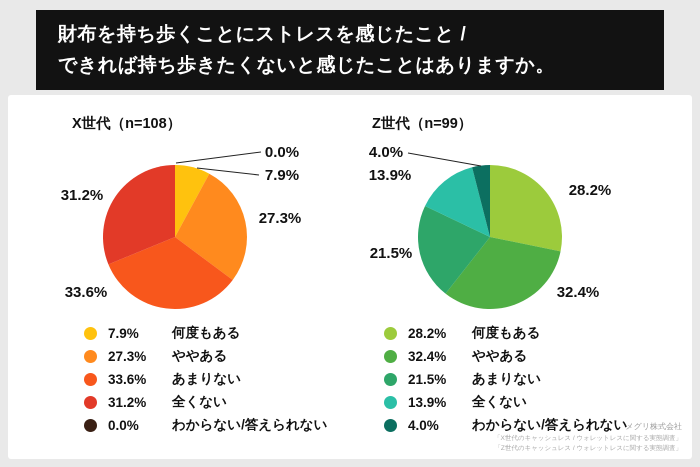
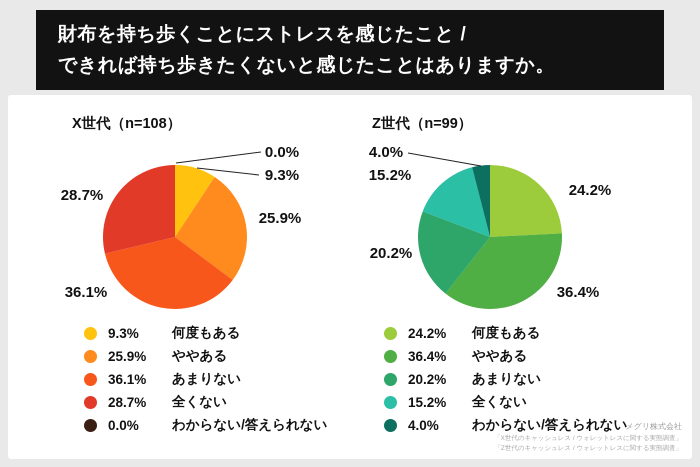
X世代（n=108）/何度もある: 7.9% -> 9.3%
X世代（n=108）/ややある: 27.3% -> 25.9%
X世代（n=108）/あまりない: 33.6% -> 36.1%
X世代（n=108）/全くない: 31.2% -> 28.7%
Z世代（n=99）/何度もある: 28.2% -> 24.2%
Z世代（n=99）/ややある: 32.4% -> 36.4%
Z世代（n=99）/あまりない: 21.5% -> 20.2%
Z世代（n=99）/全くない: 13.9% -> 15.2%
